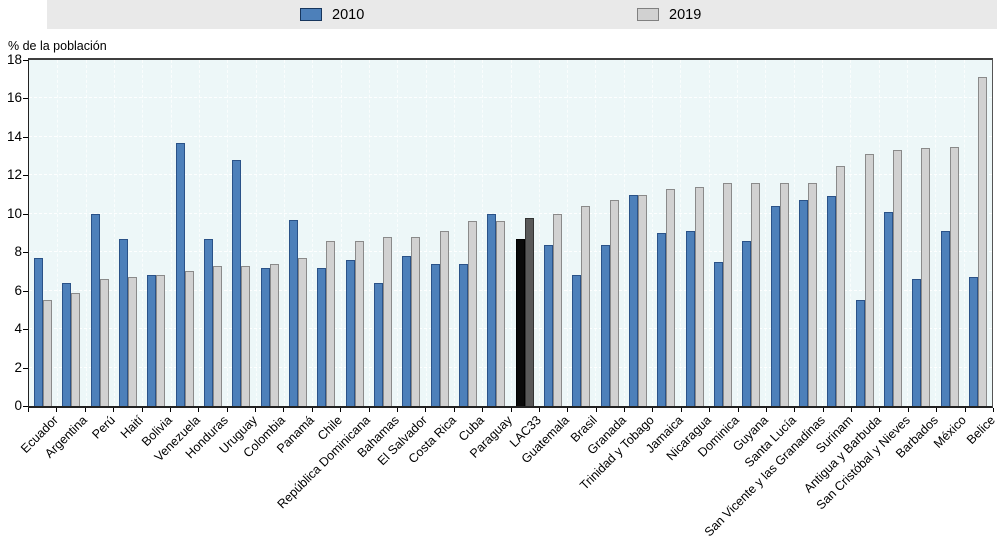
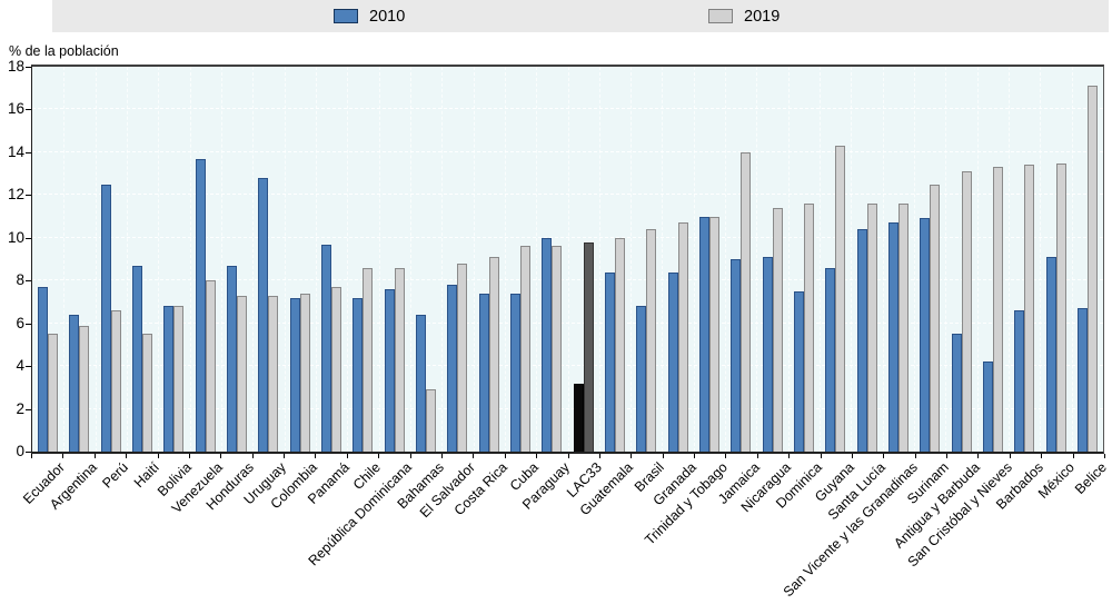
2010/Perú: 10.0 -> 12.5
2019/Haití: 6.7 -> 5.5
2019/Venezuela: 7.0 -> 8.0
2019/Bahamas: 8.8 -> 2.9
2010/LAC33: 8.7 -> 3.2
2019/Jamaica: 11.3 -> 14.0
2019/Guyana: 11.6 -> 14.3
2010/San Cristóbal y Nieves: 10.1 -> 4.2
